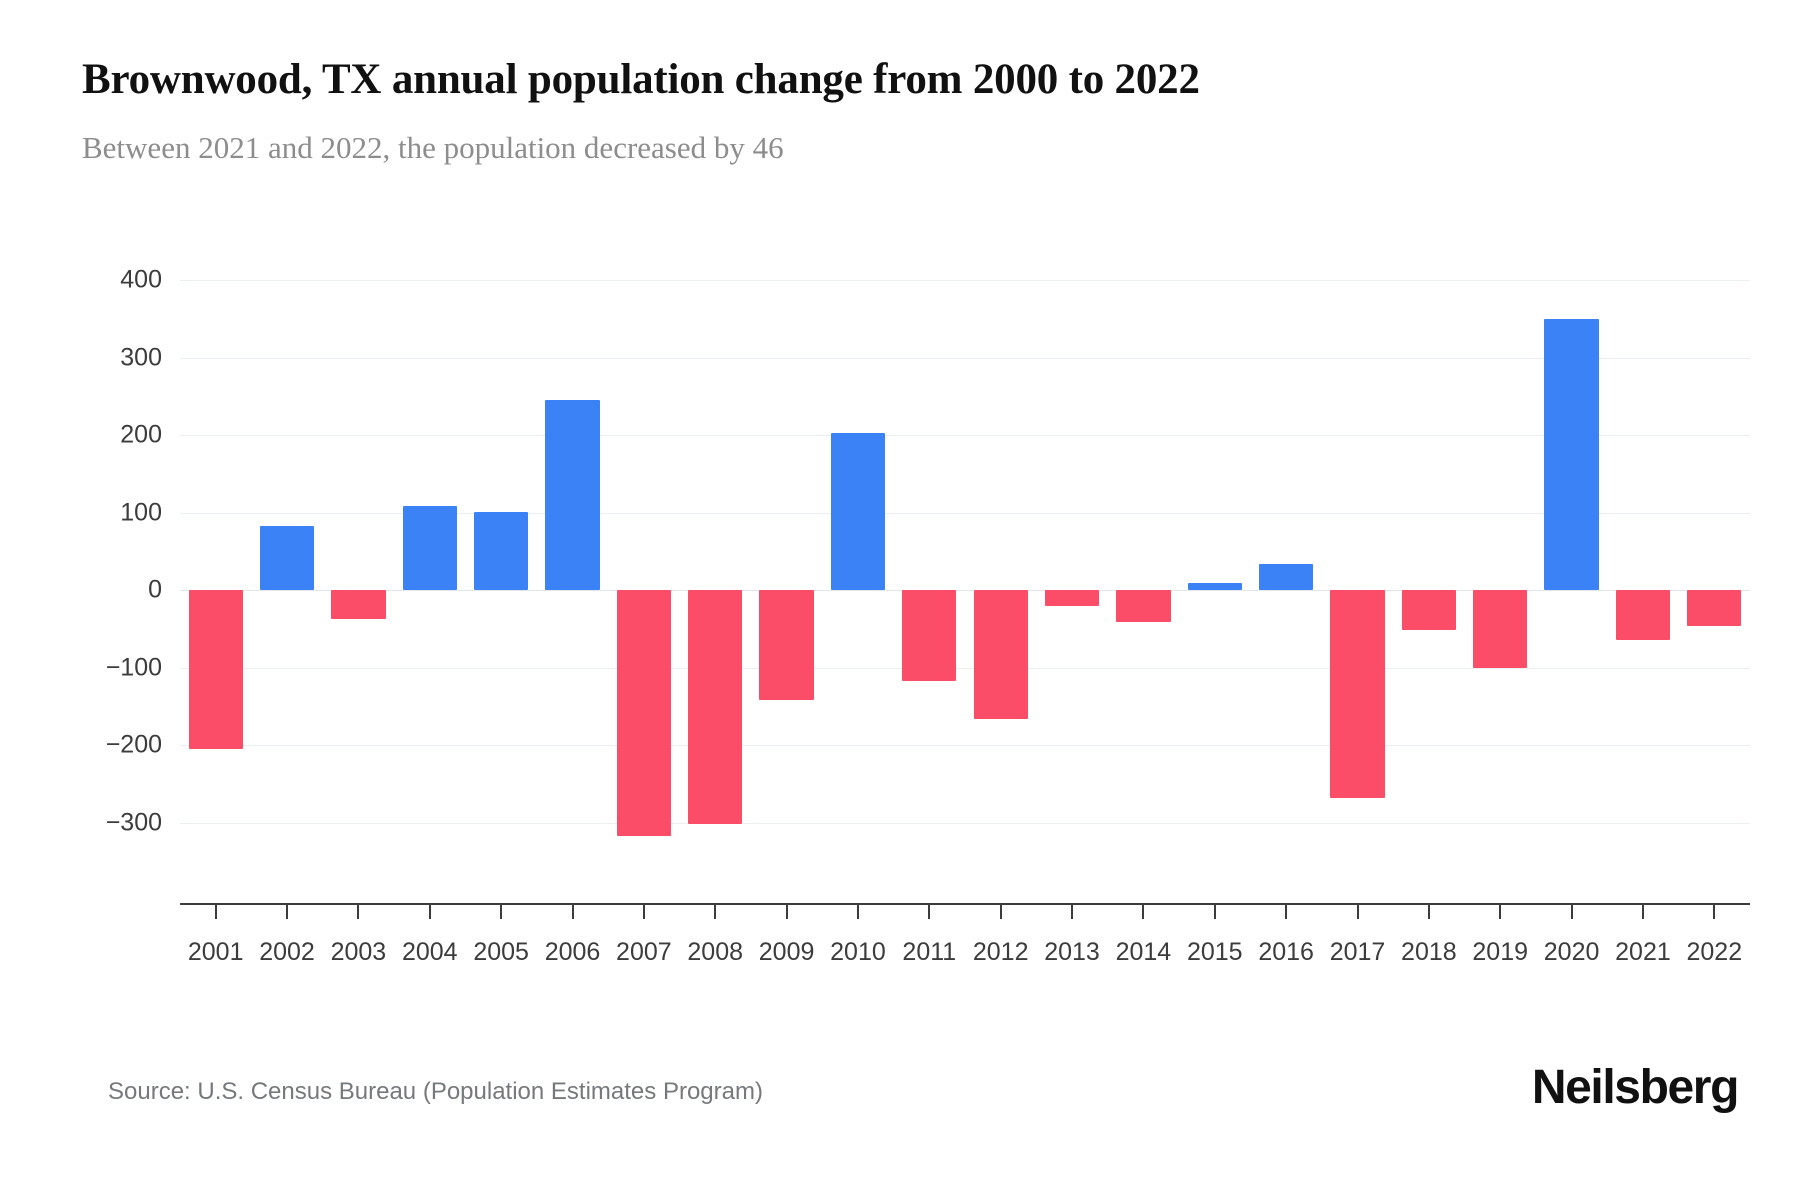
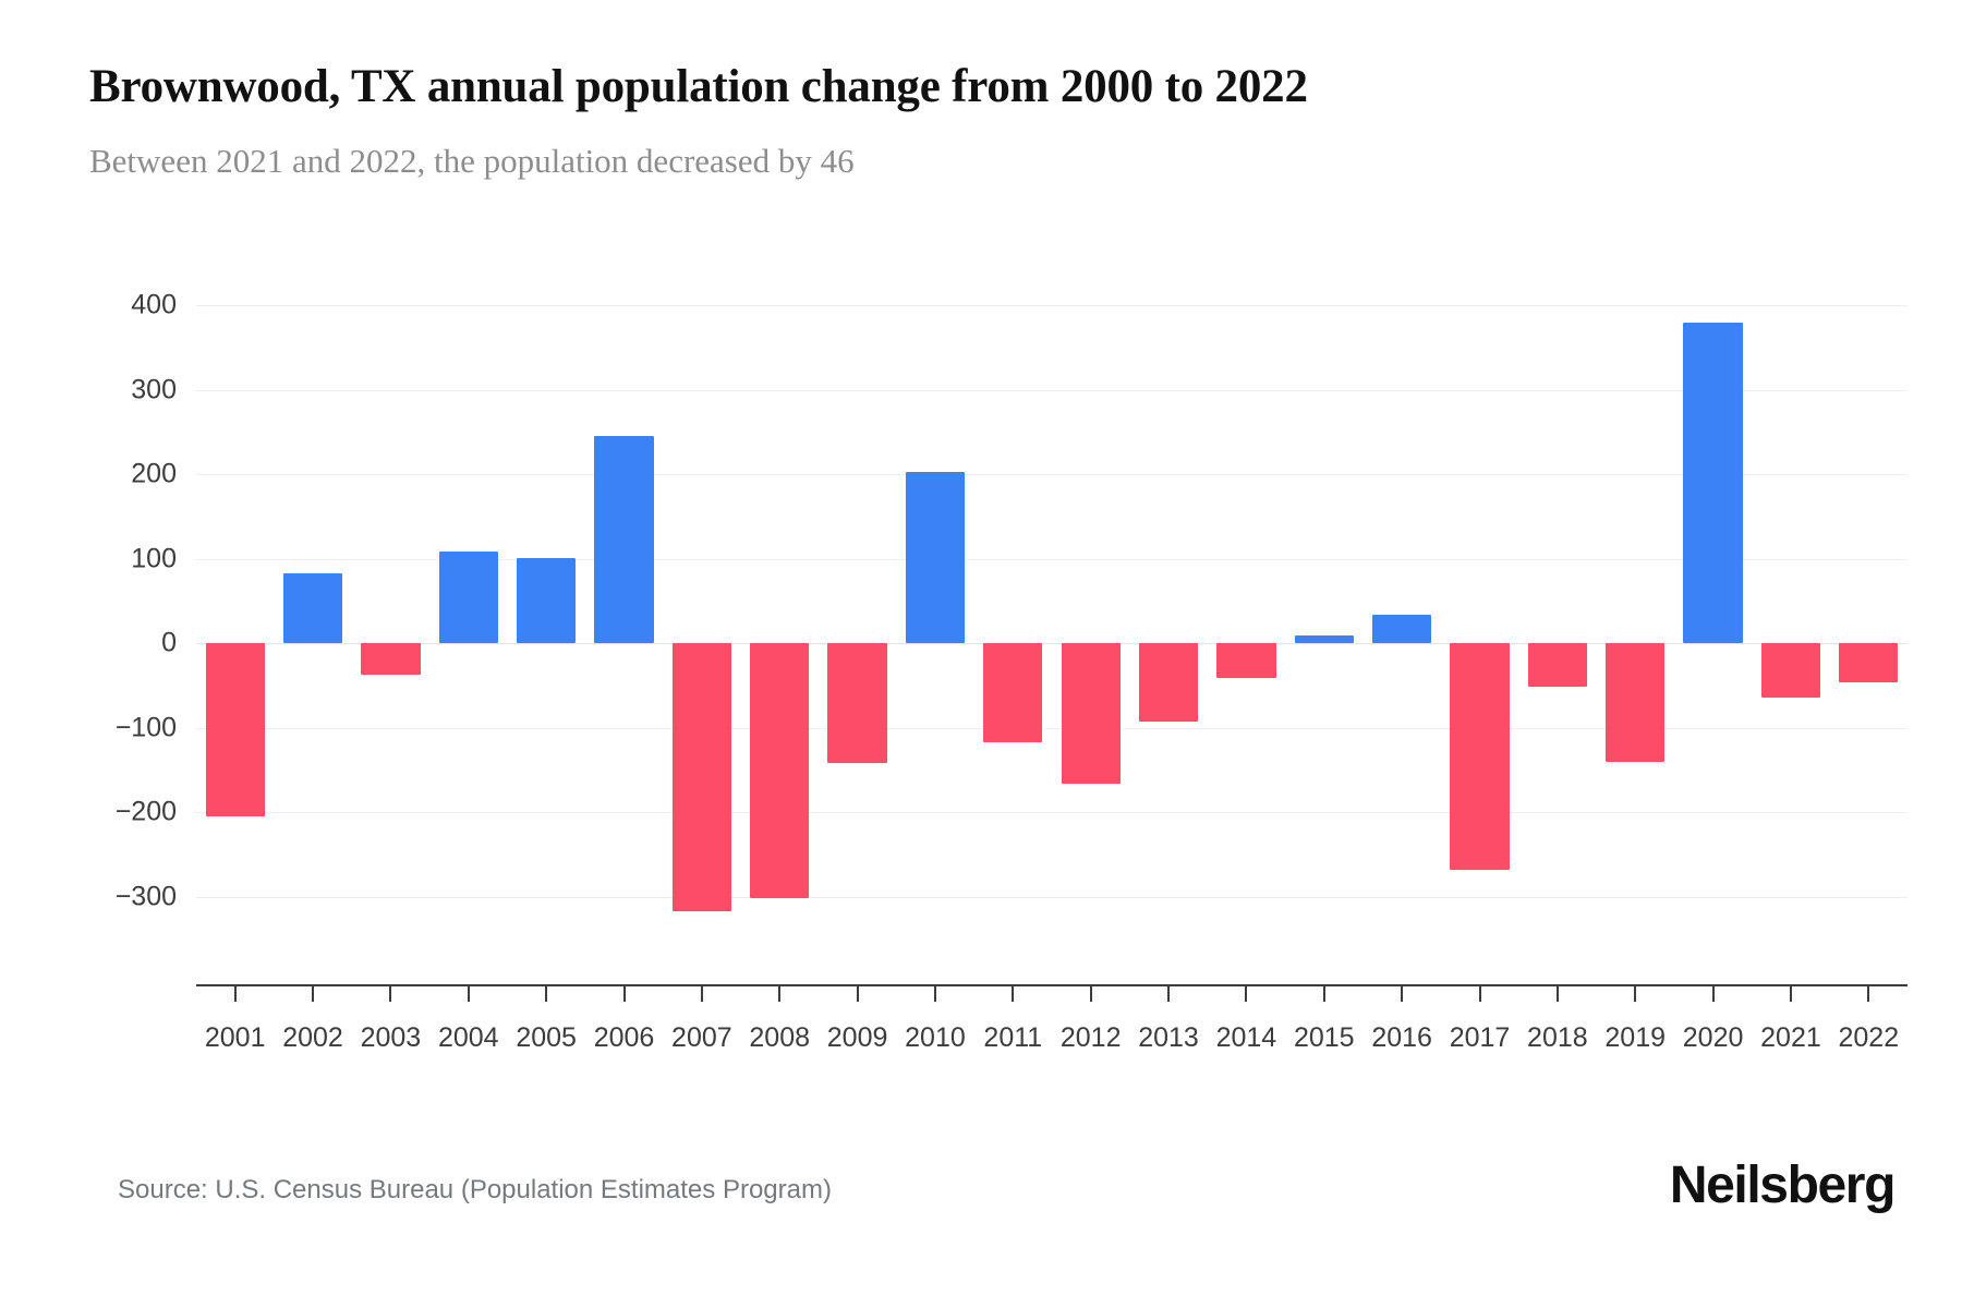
2013: -20 -> -90
2019: -100 -> -140
2020: 350 -> 380
